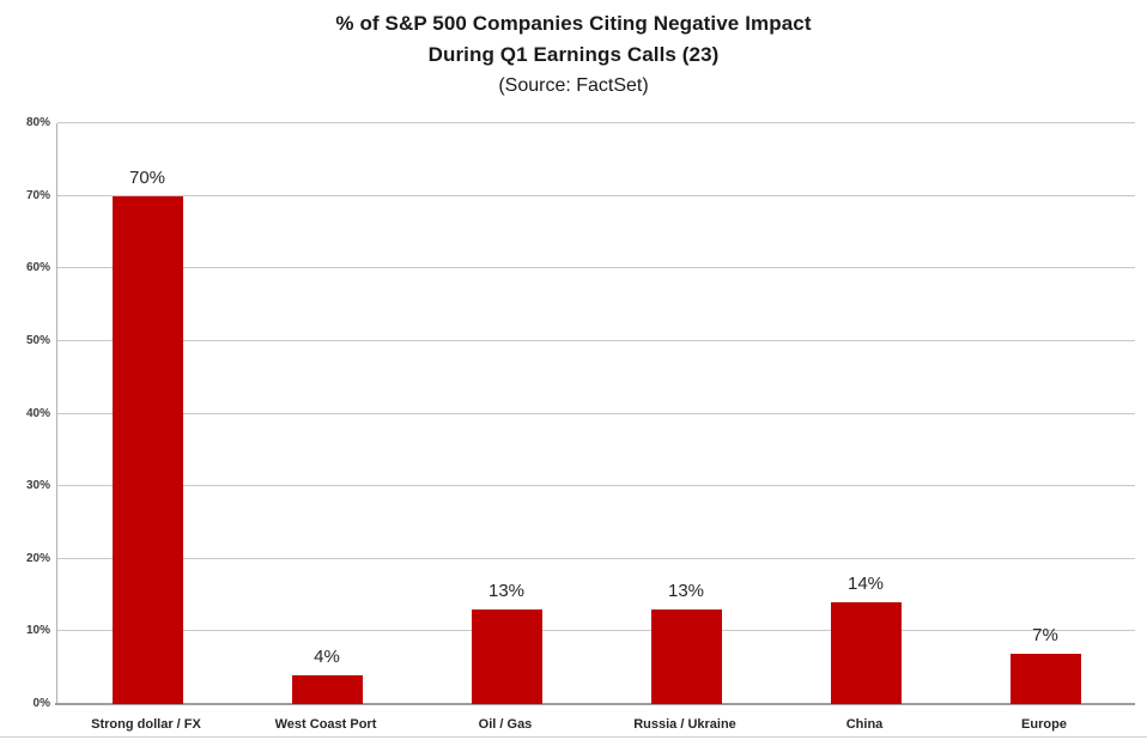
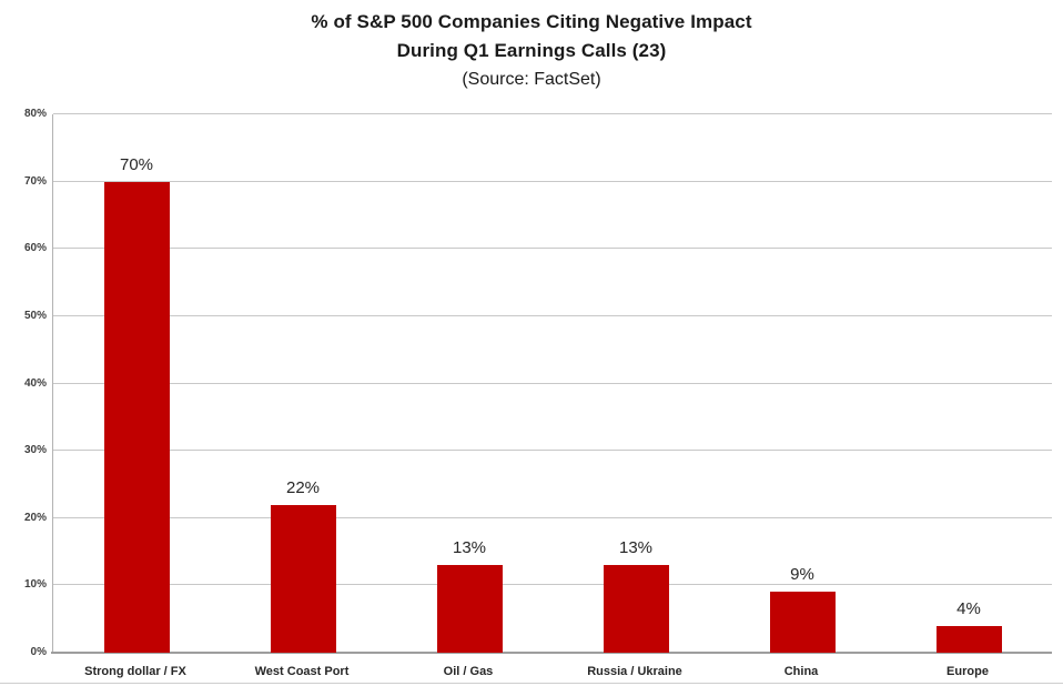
West Coast Port: 4% -> 22%
China: 14% -> 9%
Europe: 7% -> 4%
